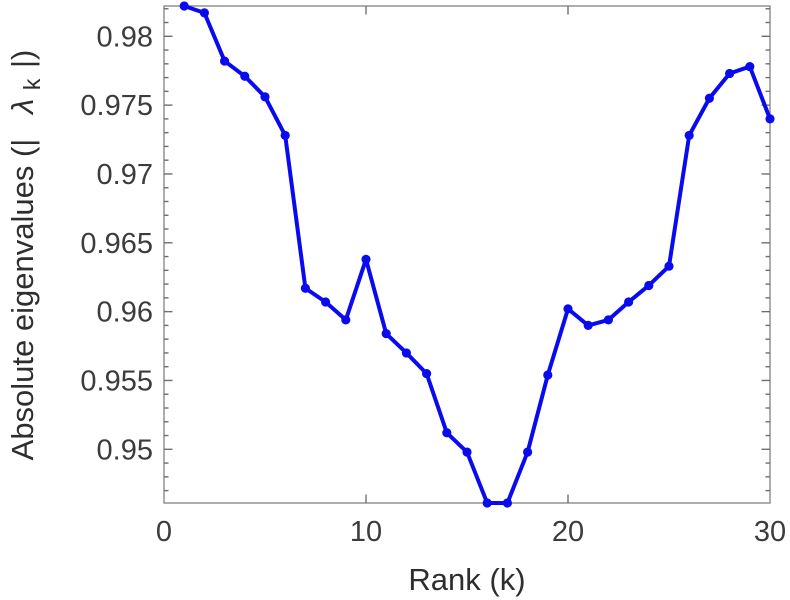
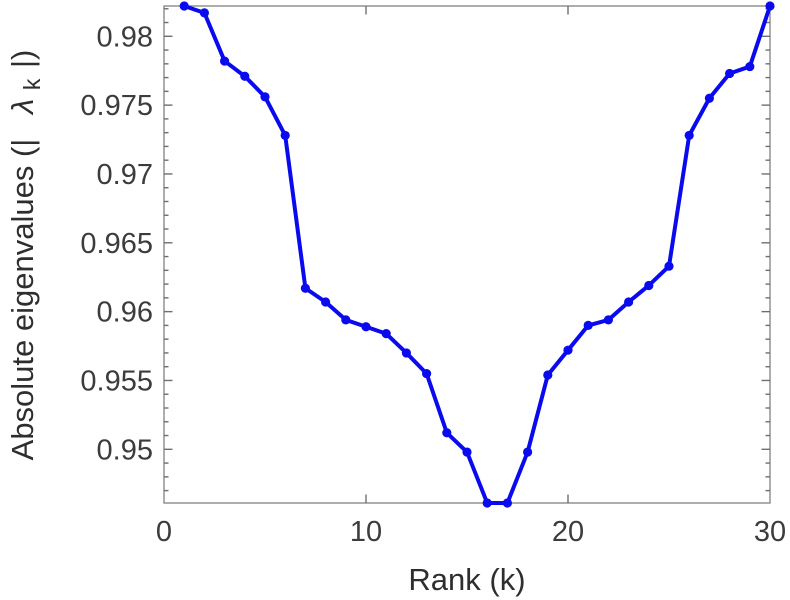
10: 0.9638 -> 0.9589
20: 0.9602 -> 0.9572
30: 0.9740 -> 0.9822
